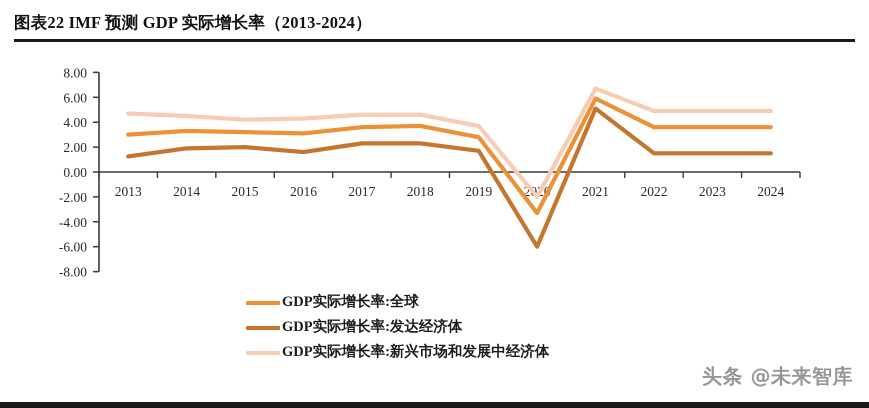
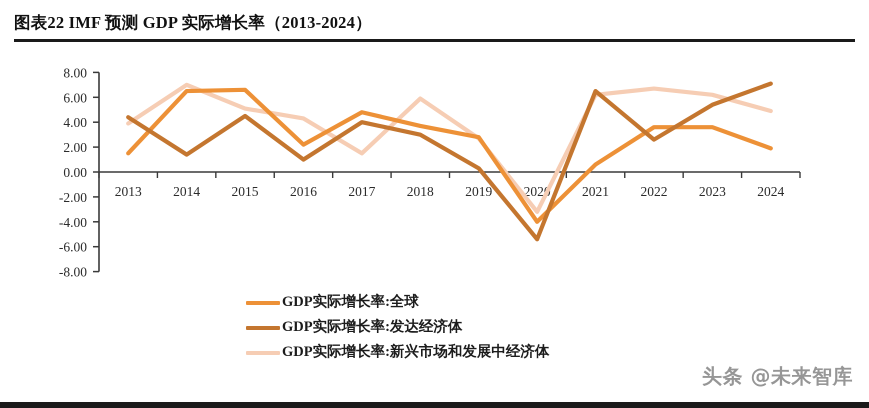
GDP实际增长率:全球/2013: 3.0 -> 1.5
GDP实际增长率:发达经济体/2013: 1.2 -> 4.4
GDP实际增长率:新兴市场和发展中经济体/2013: 4.7 -> 3.9
GDP实际增长率:全球/2014: 3.3 -> 6.5
GDP实际增长率:发达经济体/2014: 1.9 -> 1.4
GDP实际增长率:新兴市场和发展中经济体/2014: 4.5 -> 7.0
GDP实际增长率:全球/2015: 3.2 -> 6.6
GDP实际增长率:发达经济体/2015: 2.0 -> 4.5
GDP实际增长率:新兴市场和发展中经济体/2015: 4.2 -> 5.1
GDP实际增长率:全球/2016: 3.1 -> 2.2
GDP实际增长率:发达经济体/2016: 1.6 -> 1.0
GDP实际增长率:全球/2017: 3.6 -> 4.8
GDP实际增长率:发达经济体/2017: 2.3 -> 4.0
GDP实际增长率:新兴市场和发展中经济体/2017: 4.6 -> 1.5
GDP实际增长率:发达经济体/2018: 2.3 -> 3.0
GDP实际增长率:新兴市场和发展中经济体/2018: 4.6 -> 5.9
GDP实际增长率:发达经济体/2019: 1.7 -> 0.3
GDP实际增长率:新兴市场和发展中经济体/2019: 3.7 -> 2.7
GDP实际增长率:全球/2020: -3.3 -> -4.0
GDP实际增长率:发达经济体/2020: -6.0 -> -5.4
GDP实际增长率:新兴市场和发展中经济体/2020: -2.0 -> -3.2
GDP实际增长率:全球/2021: 5.9 -> 0.6
GDP实际增长率:发达经济体/2021: 5.1 -> 6.5
GDP实际增长率:新兴市场和发展中经济体/2021: 6.7 -> 6.2
GDP实际增长率:发达经济体/2022: 1.5 -> 2.6
GDP实际增长率:新兴市场和发展中经济体/2022: 4.9 -> 6.7
GDP实际增长率:发达经济体/2023: 1.5 -> 5.4
GDP实际增长率:新兴市场和发展中经济体/2023: 4.9 -> 6.2
GDP实际增长率:全球/2024: 3.6 -> 1.9
GDP实际增长率:发达经济体/2024: 1.5 -> 7.1
